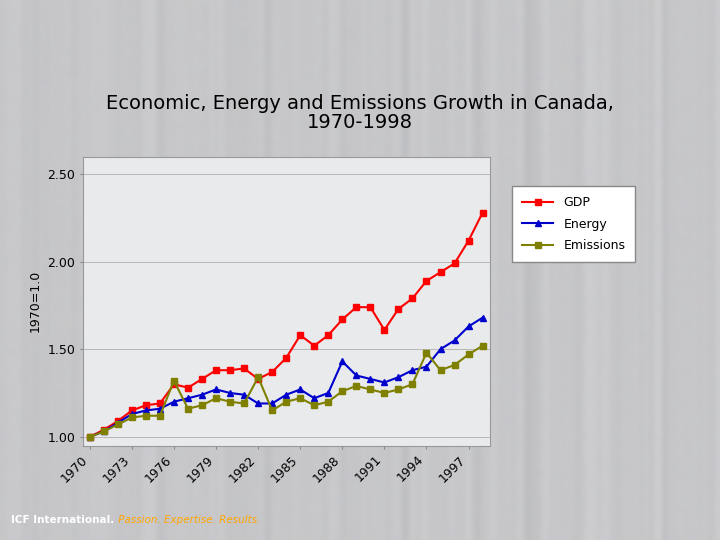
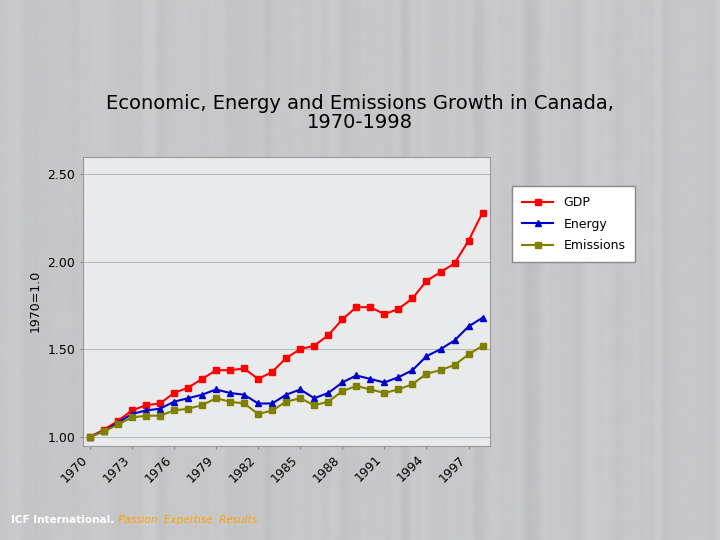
GDP/1976: 1.30 -> 1.25
Emissions/1976: 1.32 -> 1.15
Emissions/1982: 1.34 -> 1.13
GDP/1985: 1.58 -> 1.50
Energy/1988: 1.43 -> 1.31
GDP/1991: 1.61 -> 1.70
Energy/1994: 1.40 -> 1.46
Emissions/1994: 1.48 -> 1.36
